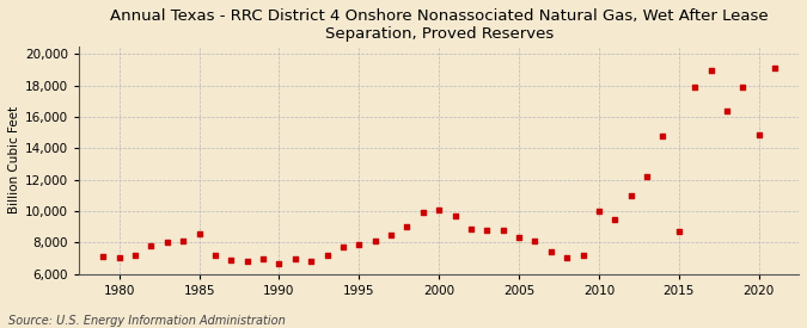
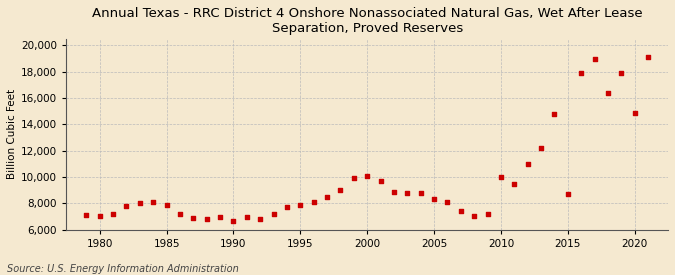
1985: 8,600 -> 7,900
